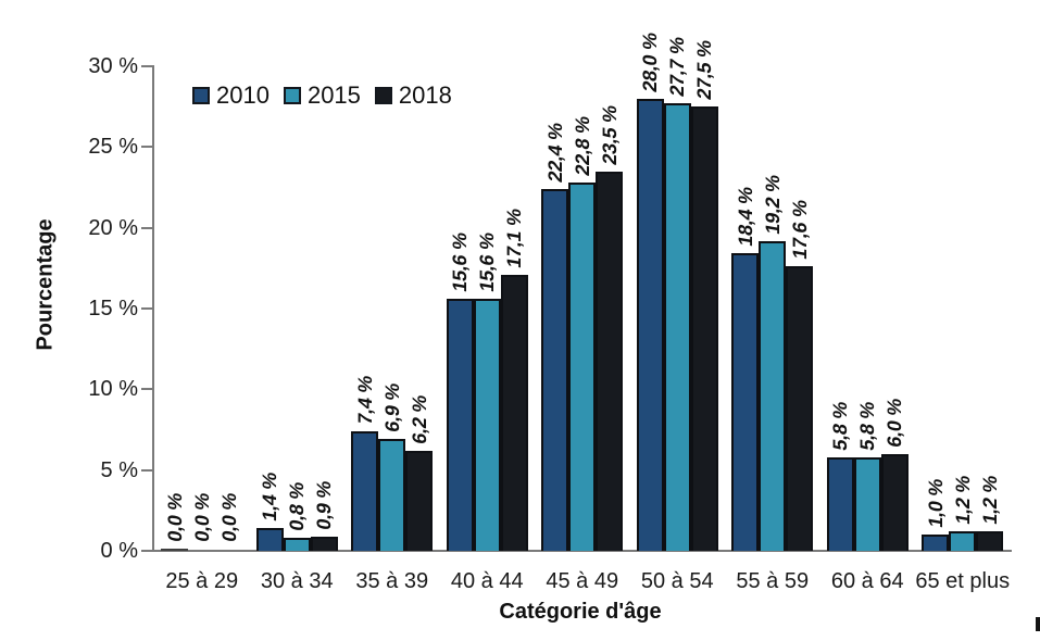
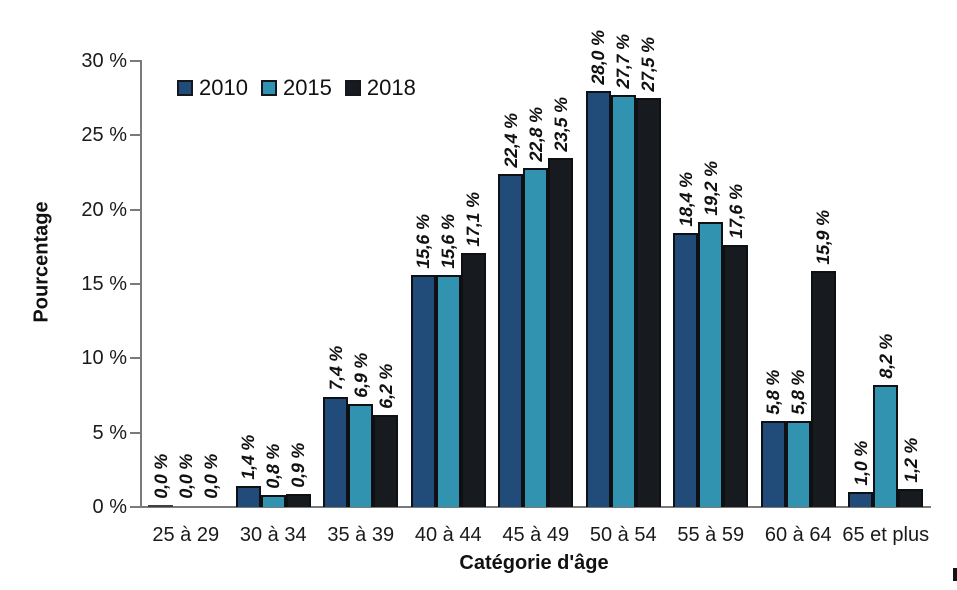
2018/60 à 64: 6,0 -> 15,9
2015/65 et plus: 1,2 -> 8,2
